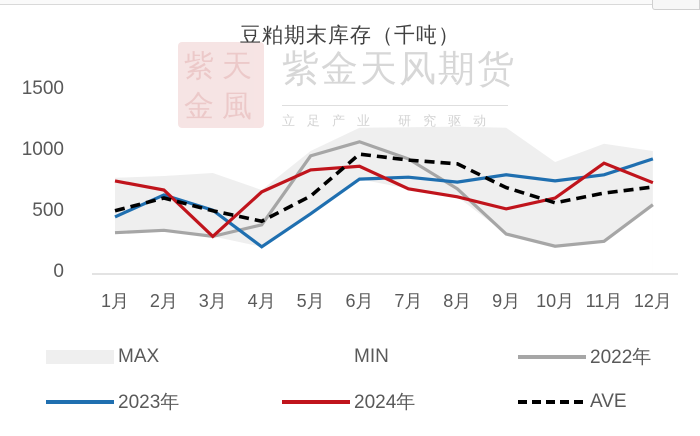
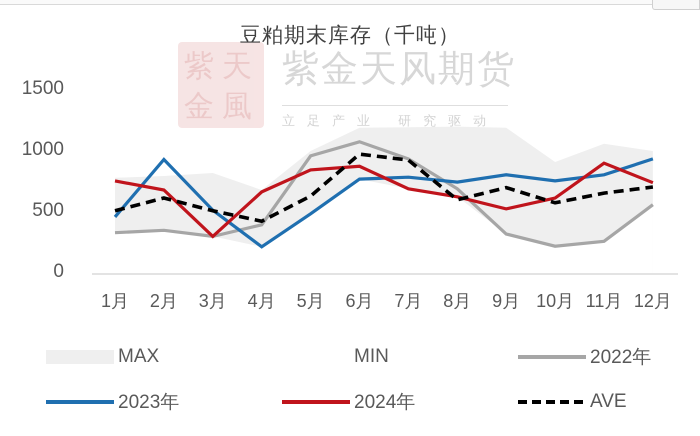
2023年/2月: 640 -> 930
AVE/8月: 900 -> 600
